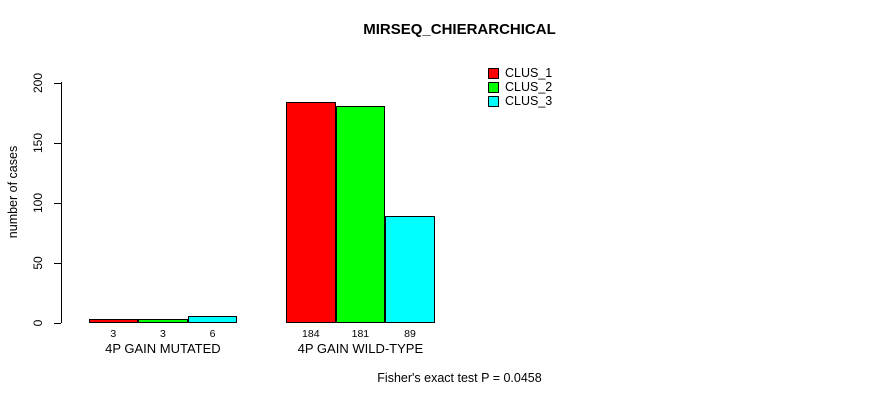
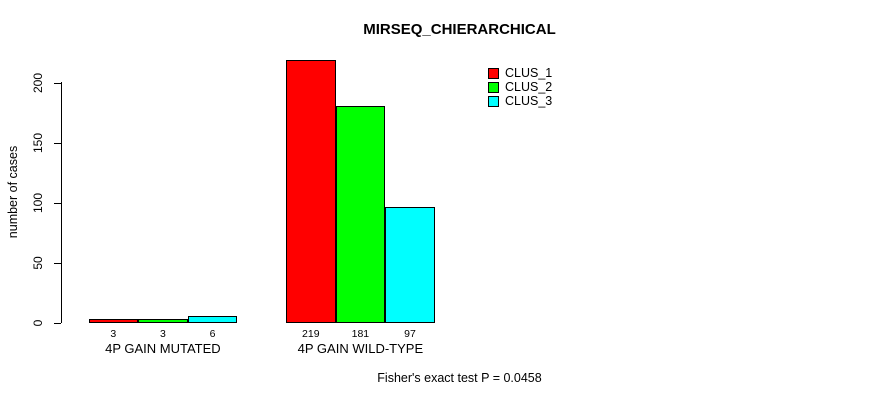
CLUS_1/4P GAIN WILD-TYPE: 184 -> 219
CLUS_3/4P GAIN WILD-TYPE: 89 -> 97
